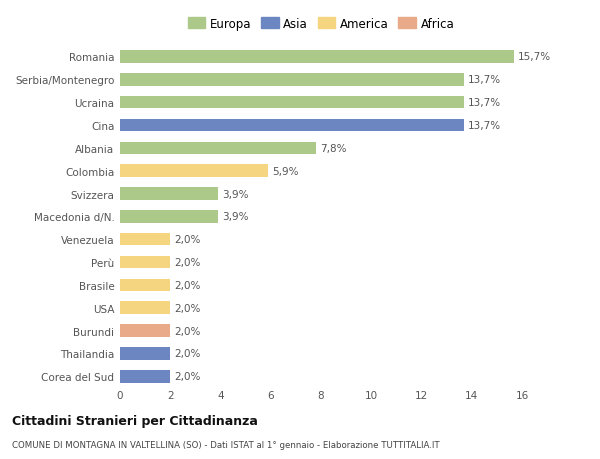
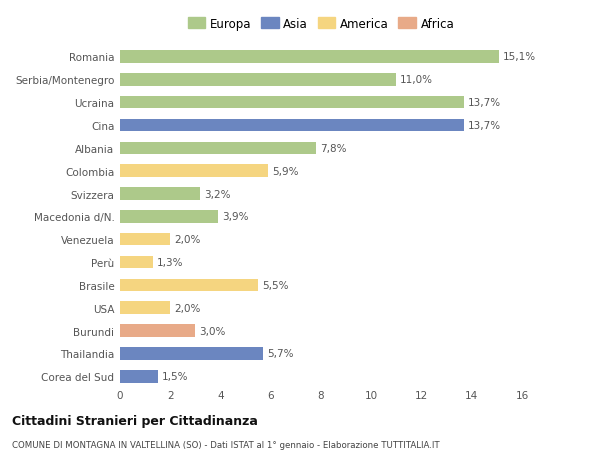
Romania: 15,7% -> 15,1%
Serbia/Montenegro: 13,7% -> 11,0%
Svizzera: 3,9% -> 3,2%
Perù: 2,0% -> 1,3%
Brasile: 2,0% -> 5,5%
Burundi: 2,0% -> 3,0%
Thailandia: 2,0% -> 5,7%
Corea del Sud: 2,0% -> 1,5%
